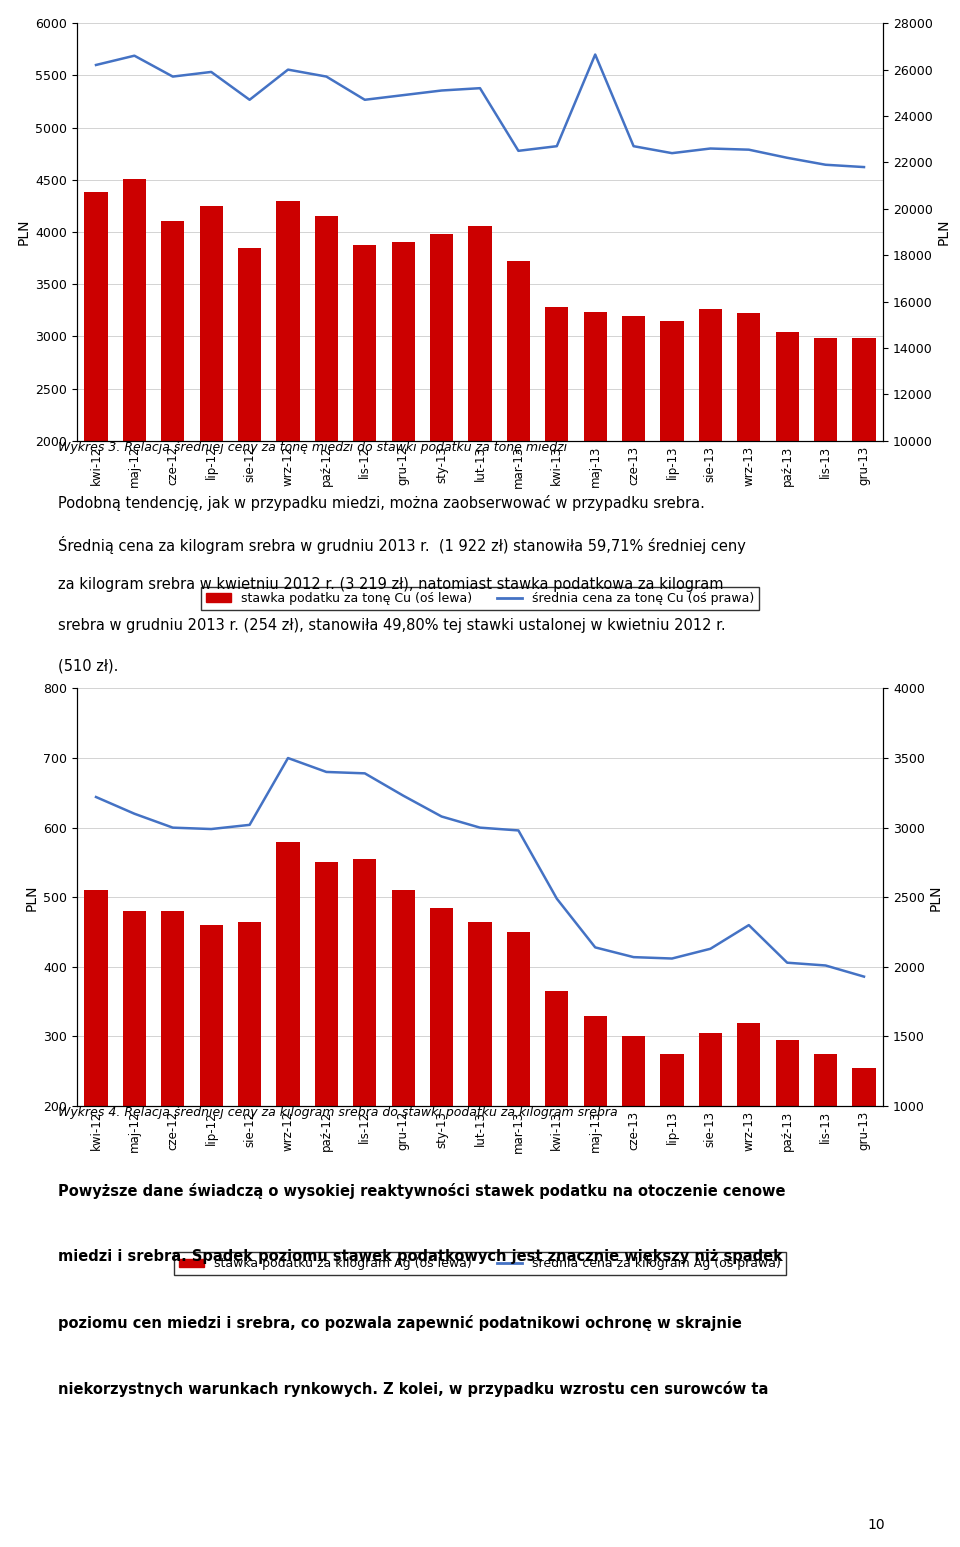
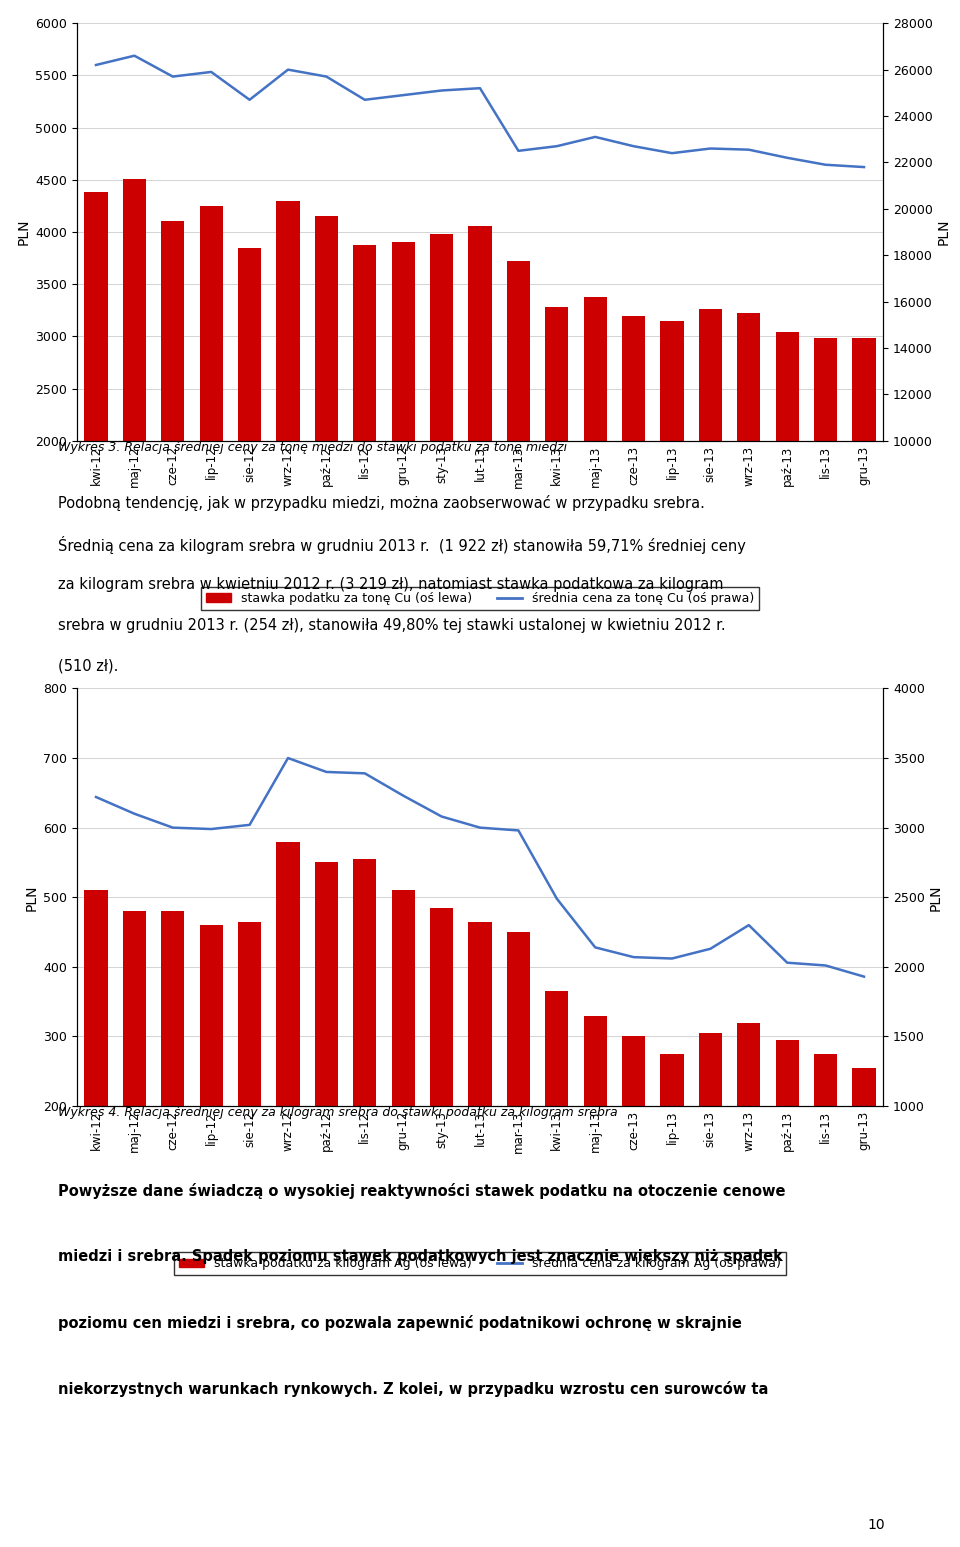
stawka podatku za tonę Cu (oś lewa)/maj-13: 3230 -> 3380
średnia cena za tonę Cu (oś prawa)/maj-13: 26650 -> 23100
